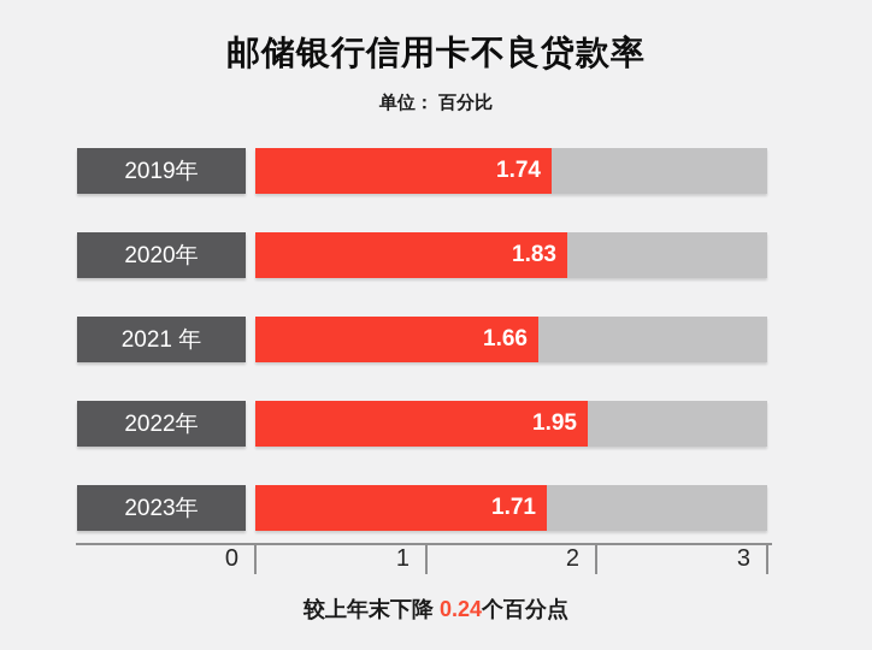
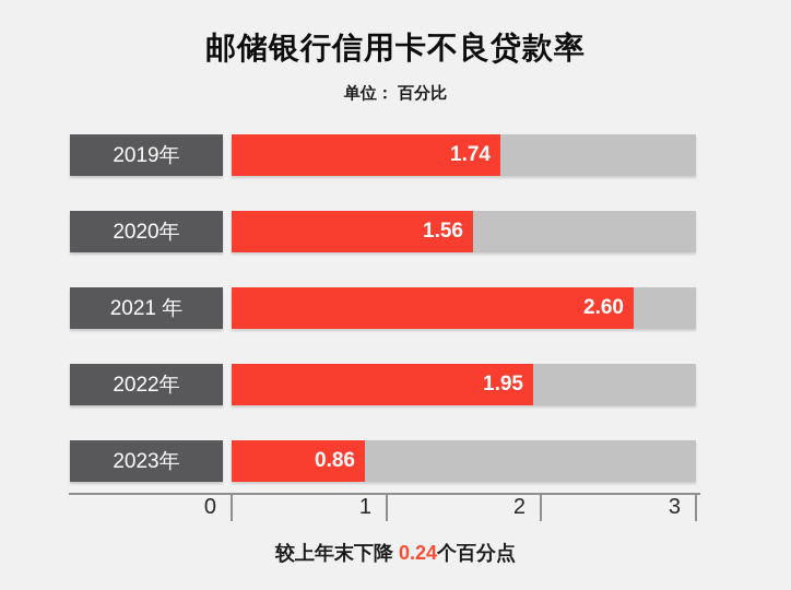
2020年: 1.83 -> 1.56
2021 年: 1.66 -> 2.60
2023年: 1.71 -> 0.86
